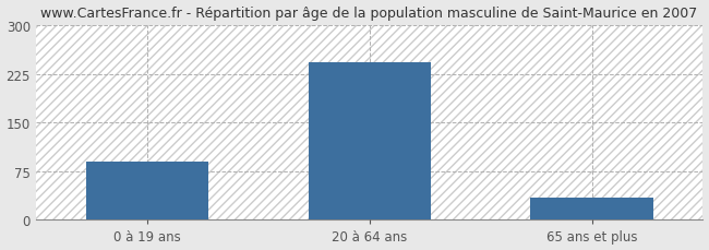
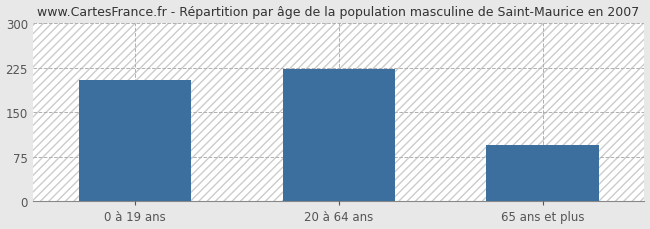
0 à 19 ans: 90 -> 204
20 à 64 ans: 243 -> 222
65 ans et plus: 35 -> 94
